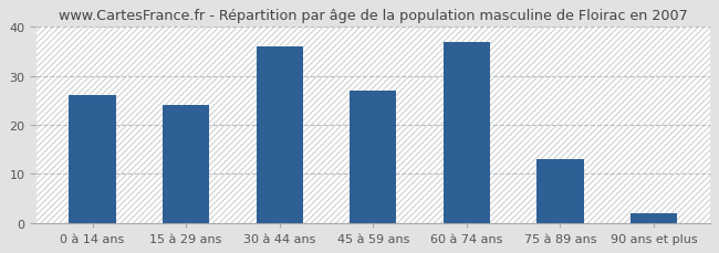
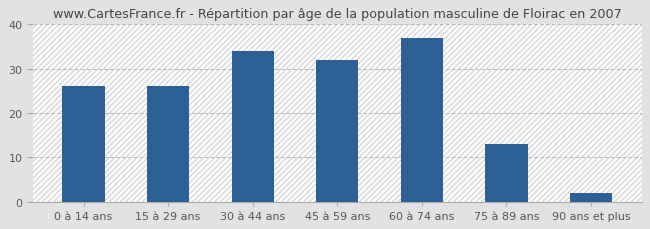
15 à 29 ans: 24 -> 26
30 à 44 ans: 36 -> 34
45 à 59 ans: 27 -> 32
